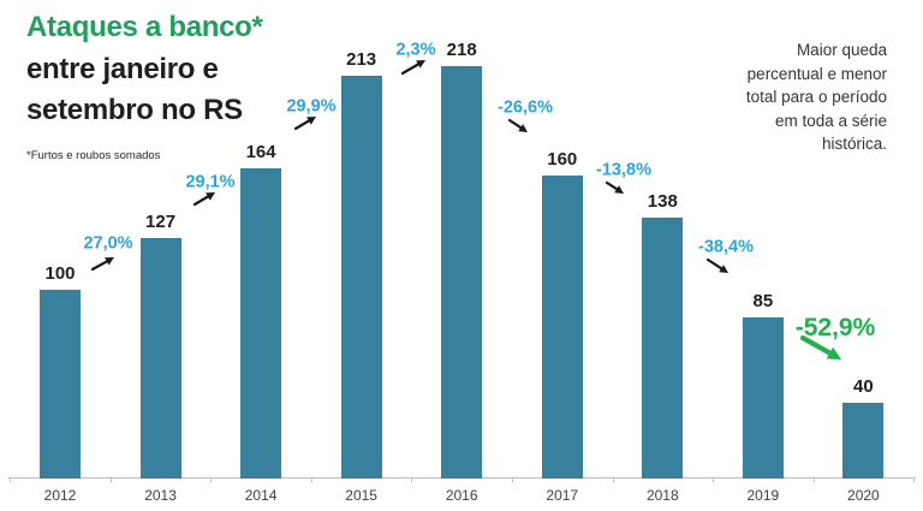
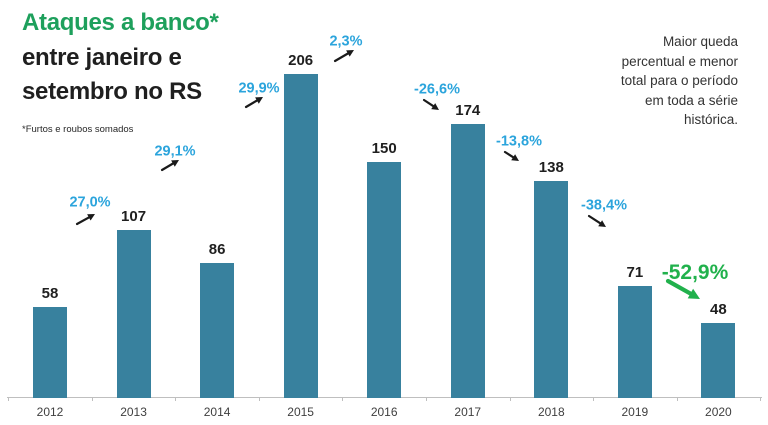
2012: 100 -> 58
2013: 127 -> 107
2014: 164 -> 86
2015: 213 -> 206
2016: 218 -> 150
2017: 160 -> 174
2019: 85 -> 71
2020: 40 -> 48
